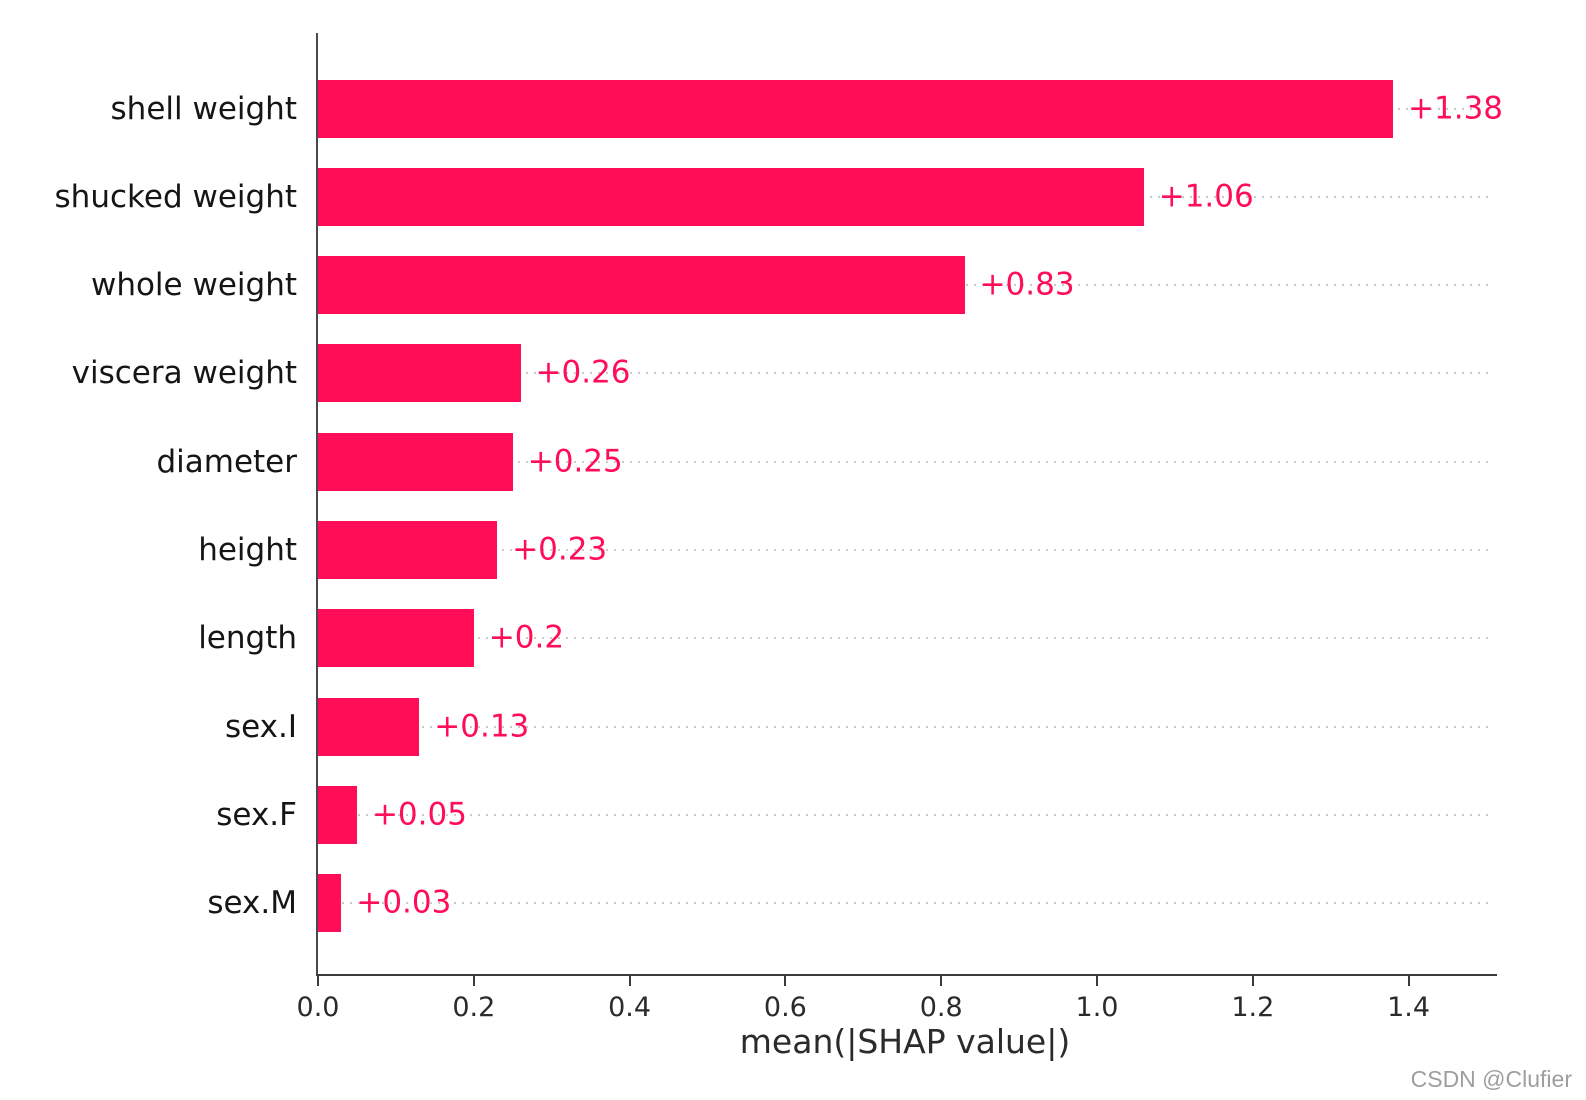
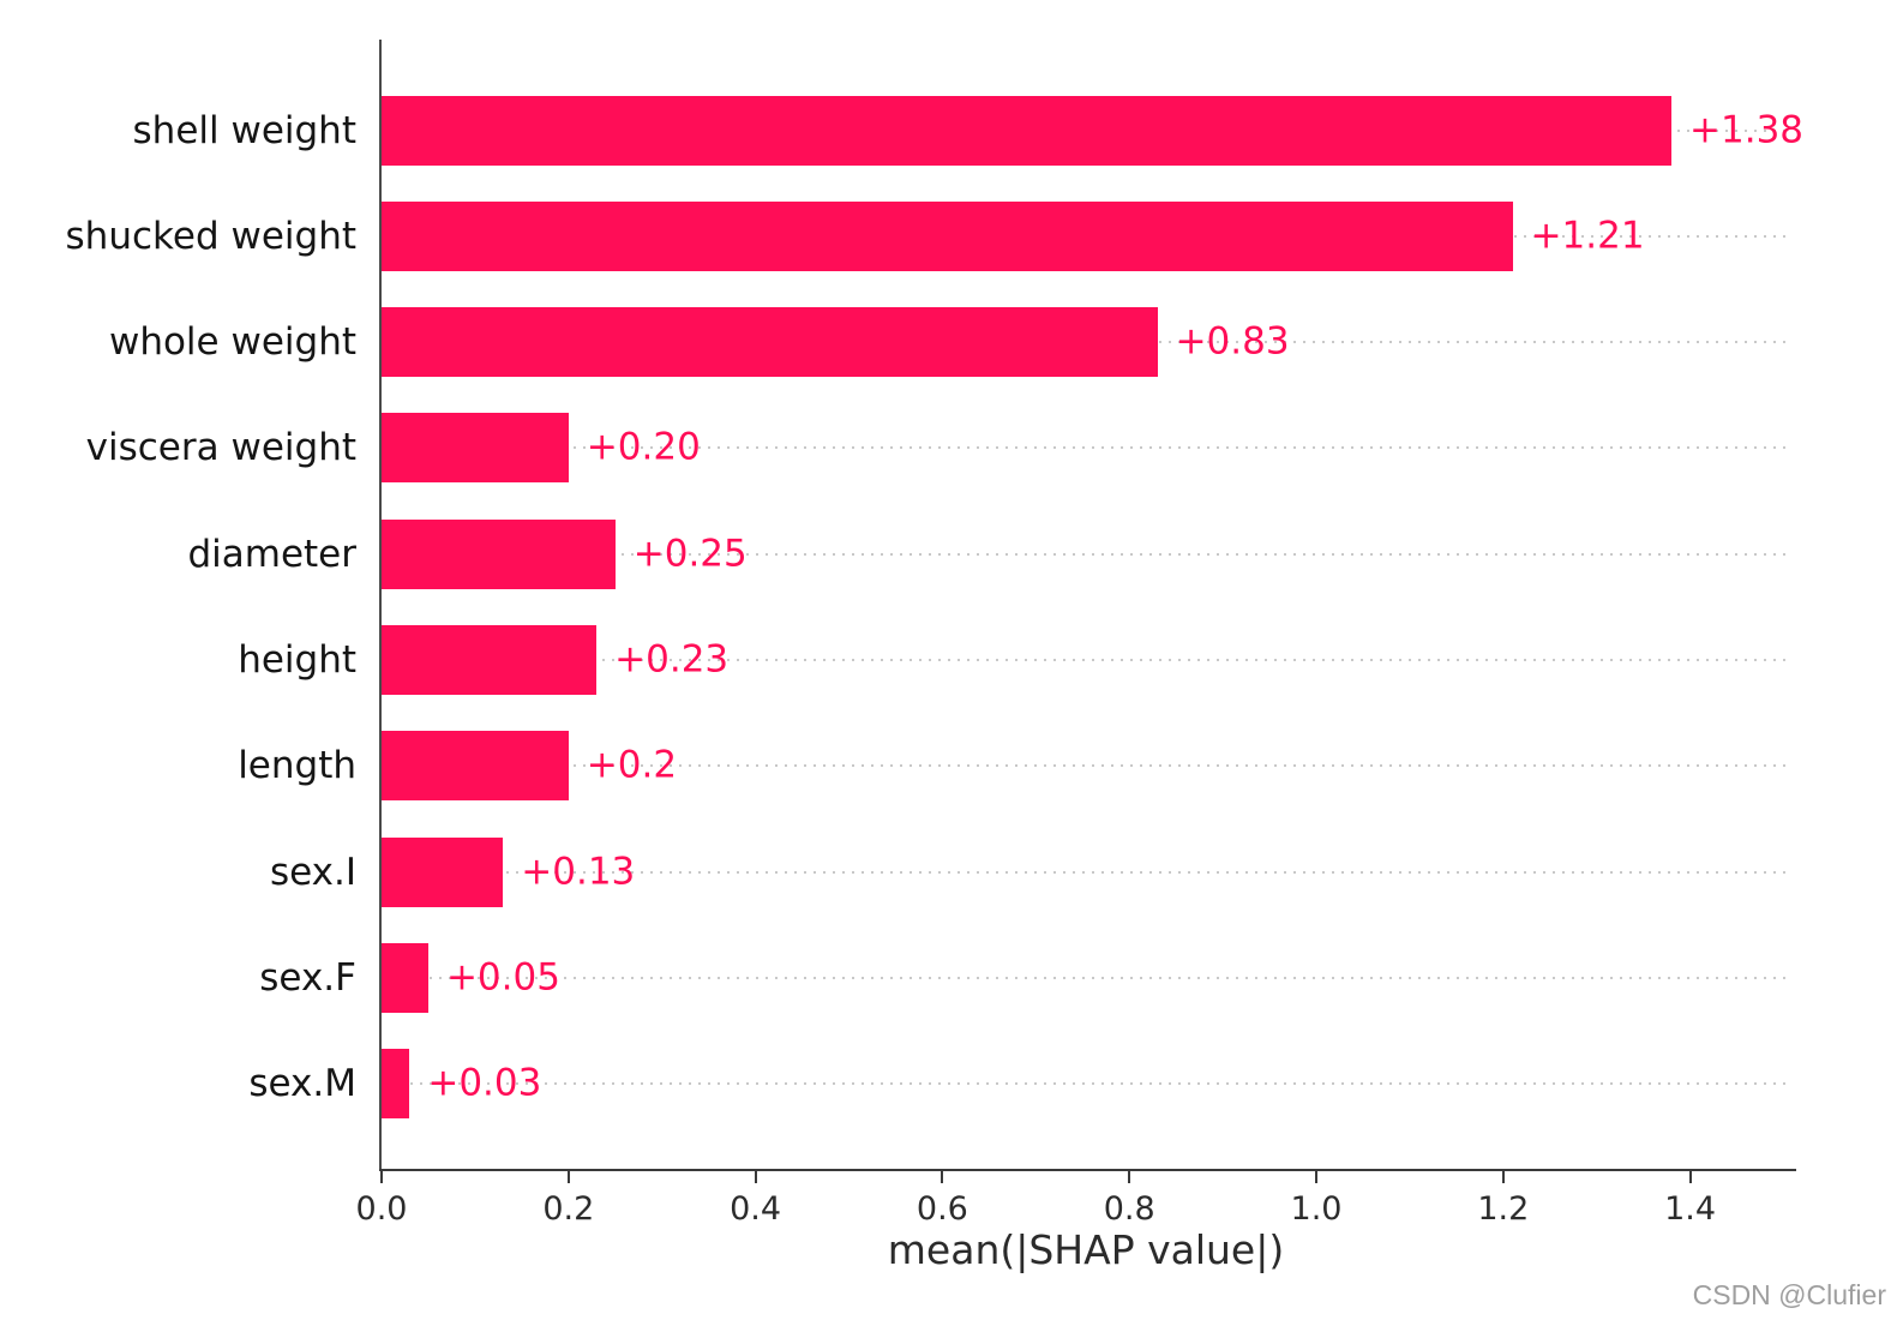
shucked weight: +1.06 -> +1.21
viscera weight: +0.26 -> +0.20
